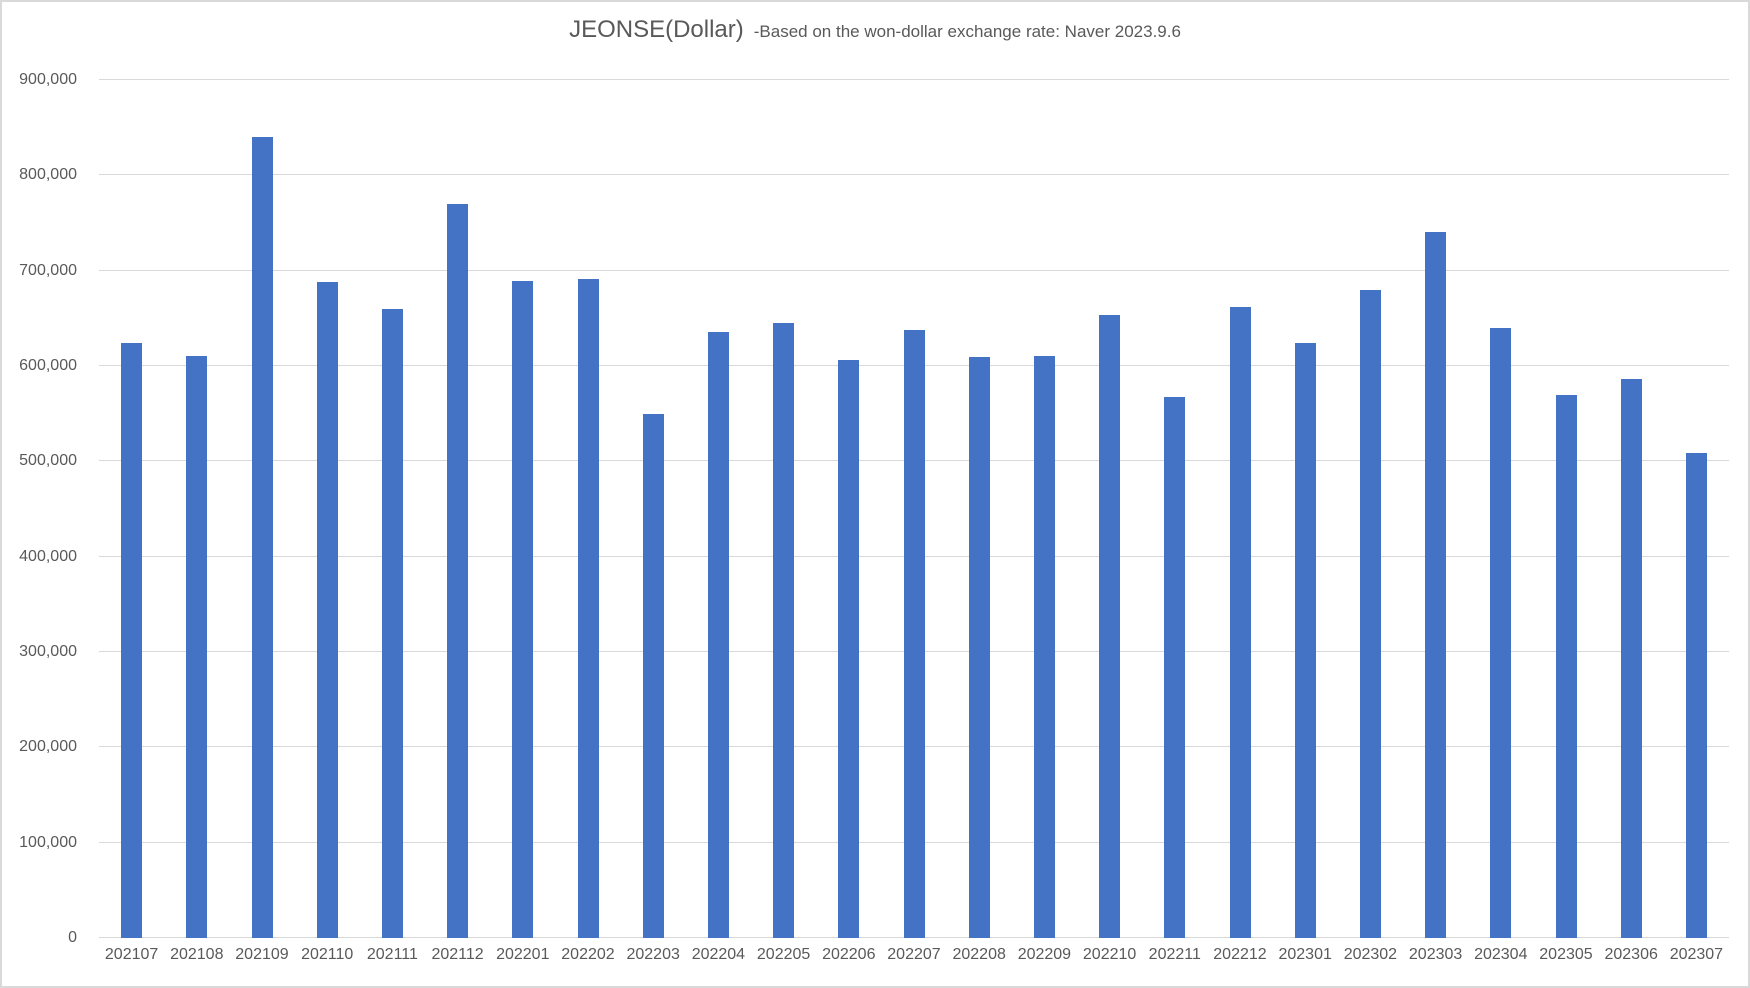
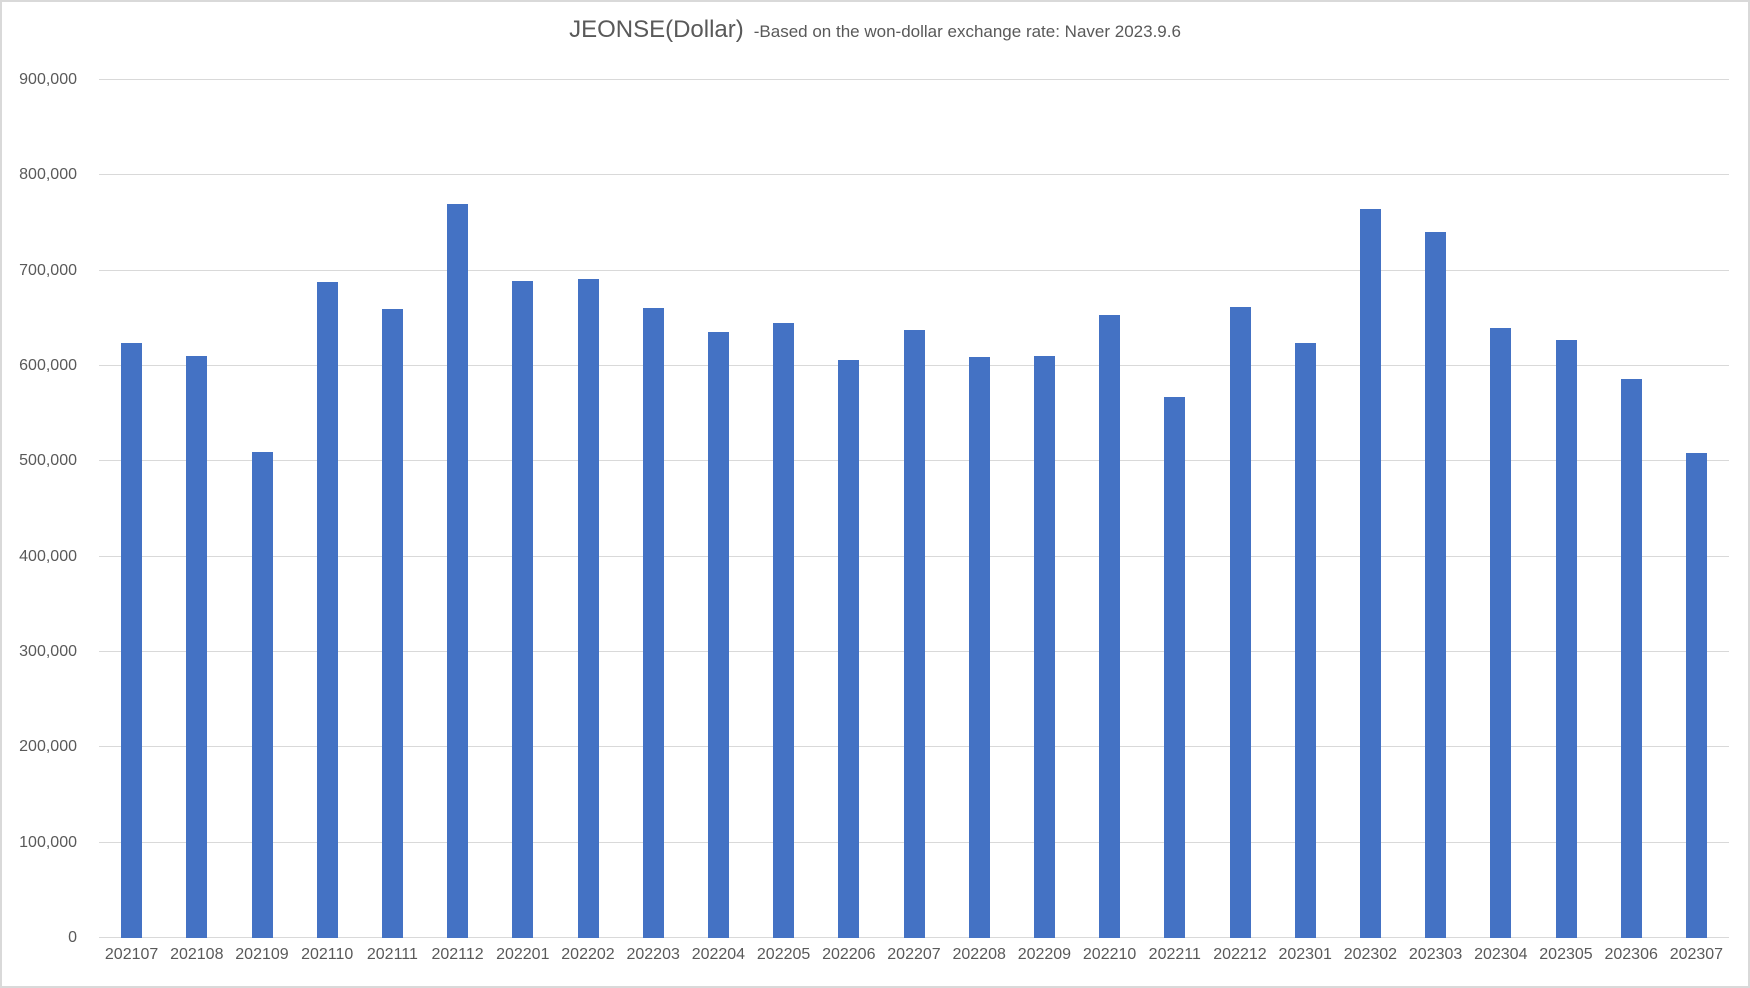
202109: 840000 -> 510000
202203: 550000 -> 660000
202302: 680000 -> 760000
202305: 570000 -> 630000
